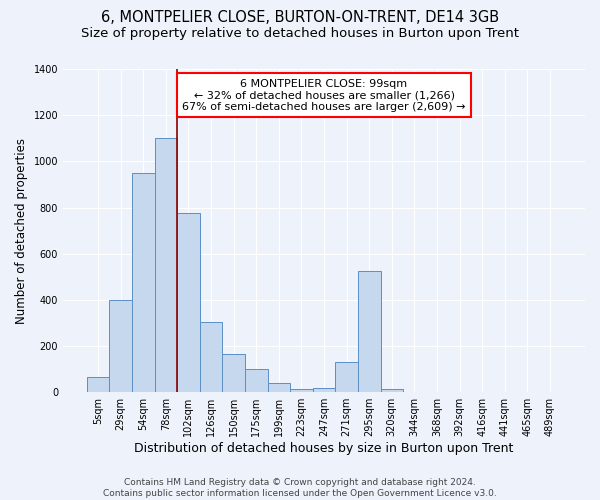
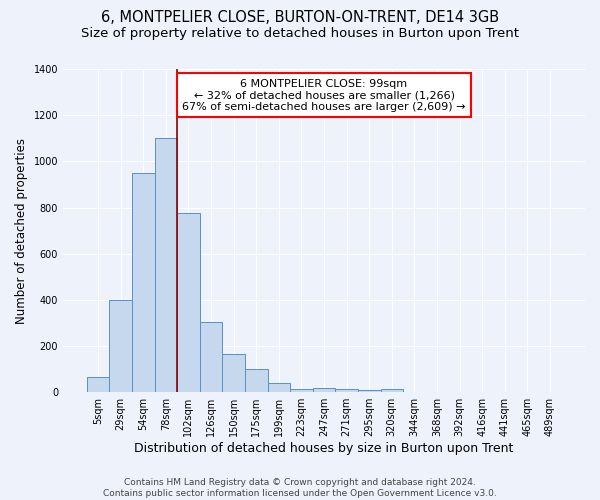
271sqm: 130 -> 15
295sqm: 525 -> 10
